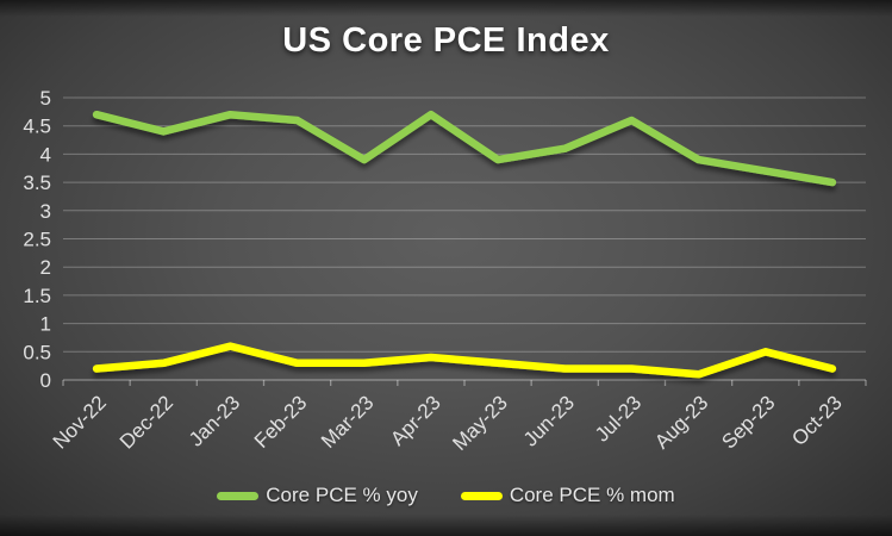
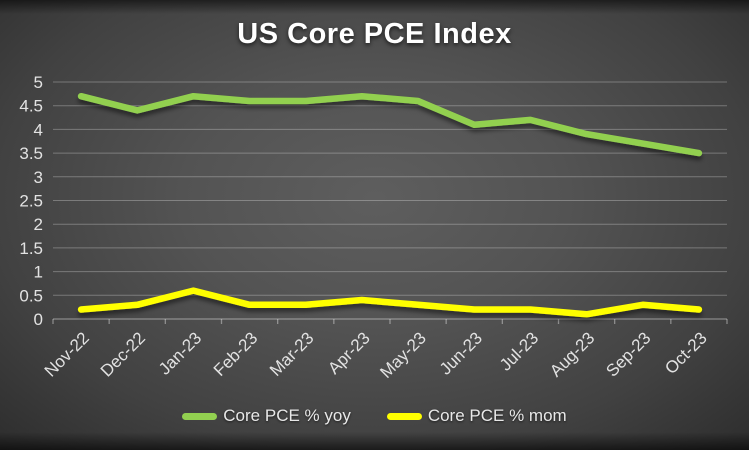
Core PCE % yoy/Mar-23: 3.9 -> 4.6
Core PCE % yoy/May-23: 3.9 -> 4.6
Core PCE % yoy/Jul-23: 4.6 -> 4.2
Core PCE % mom/Sep-23: 0.5 -> 0.3
